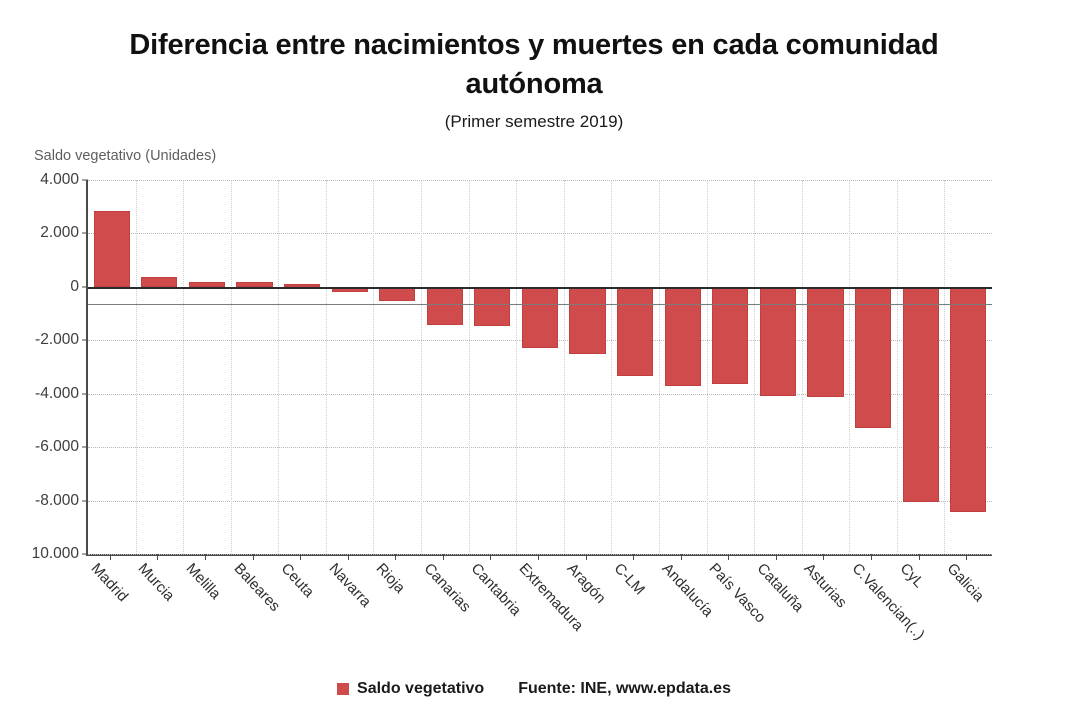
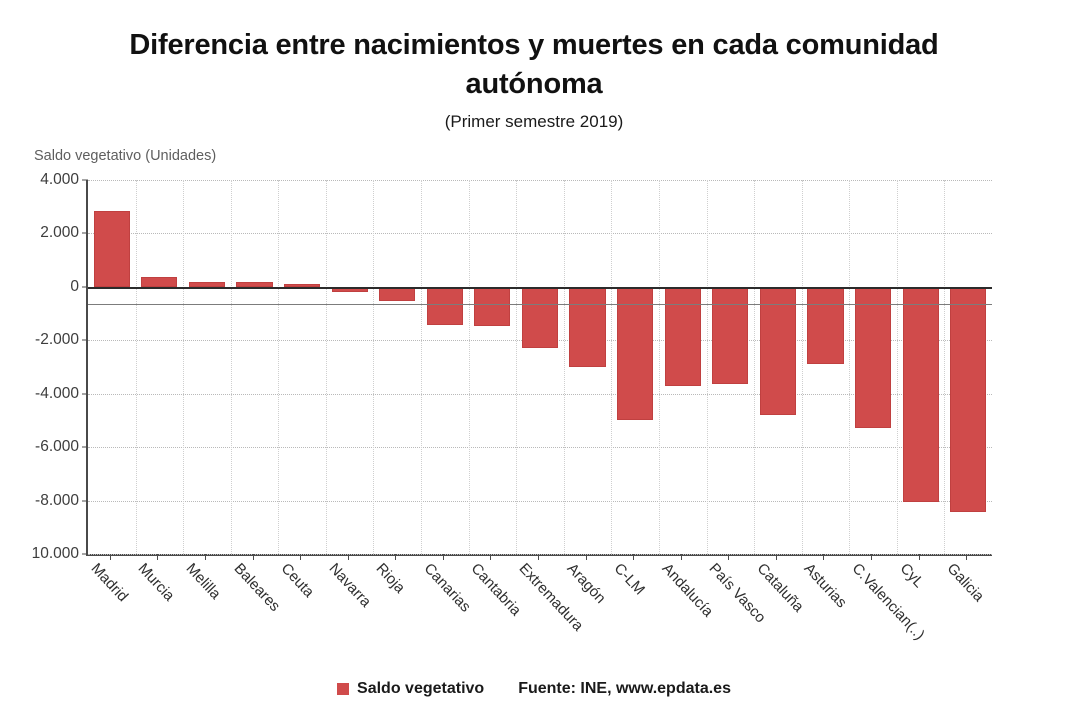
Aragón: -2500 -> -3000
C-LM: -3300 -> -5000
Cataluña: -4100 -> -4800
Asturias: -4100 -> -2900
